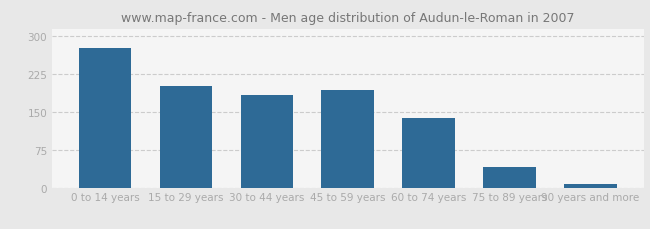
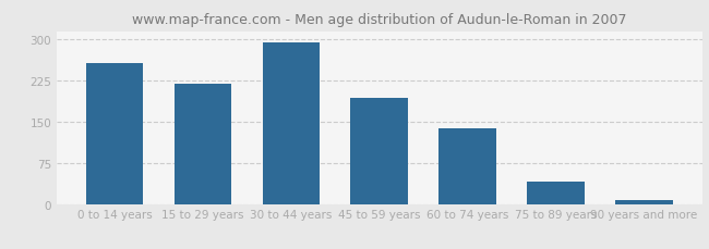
0 to 14 years: 278 -> 258
15 to 29 years: 202 -> 220
30 to 44 years: 184 -> 295
